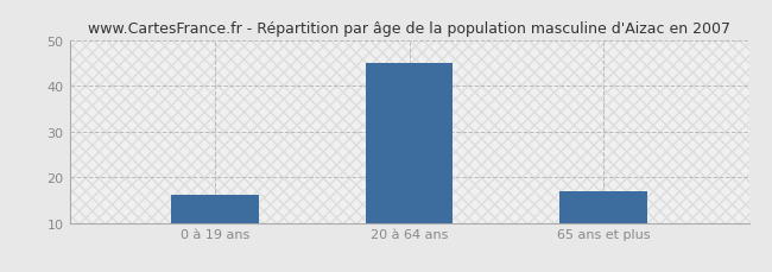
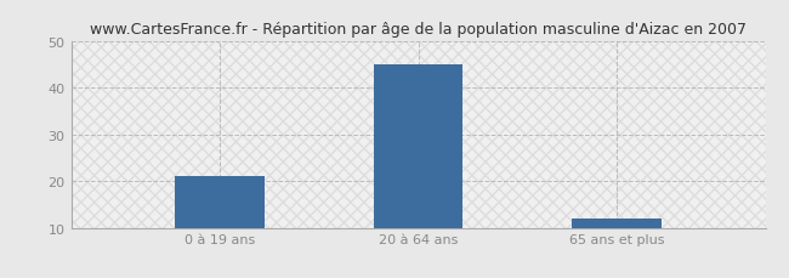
0 à 19 ans: 16 -> 21
65 ans et plus: 17 -> 12
